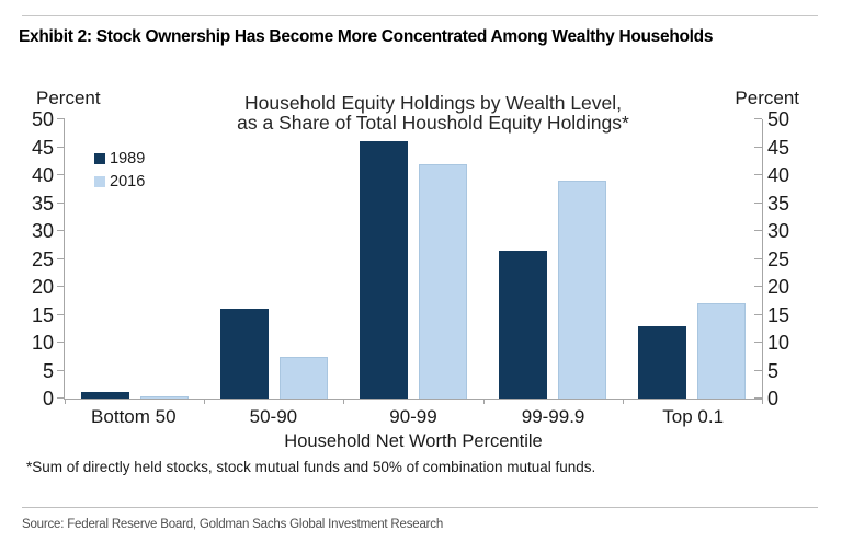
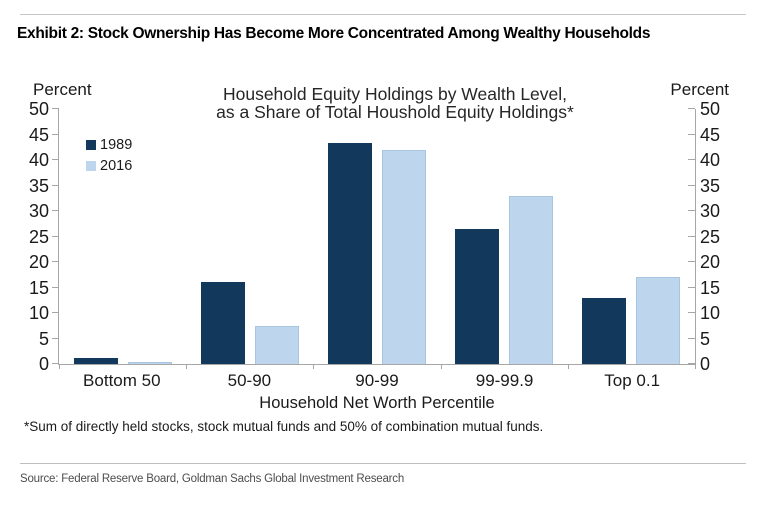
1989/90-99: 46 -> 43
2016/99-99.9: 39 -> 33
